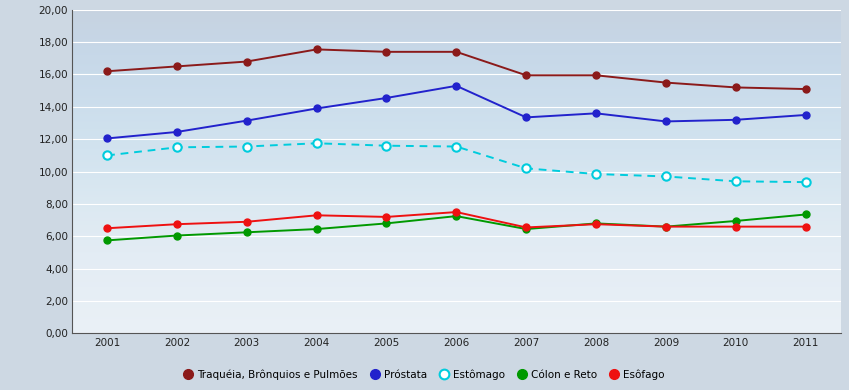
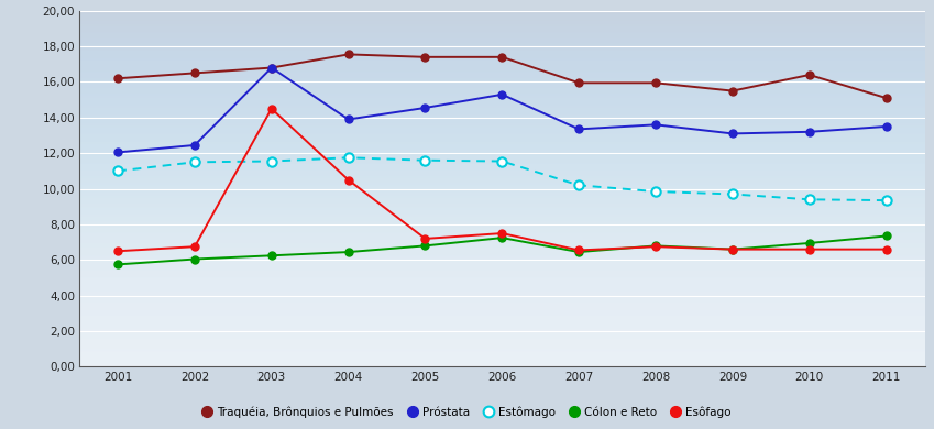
Próstata/2003: 13,2 -> 16,8
Esôfago/2003: 6,9 -> 14,5
Esôfago/2004: 7,3 -> 10,5
Traquéia, Brônquios e Pulmões/2010: 15,2 -> 16,4
